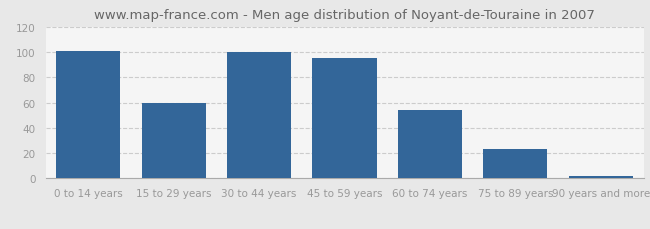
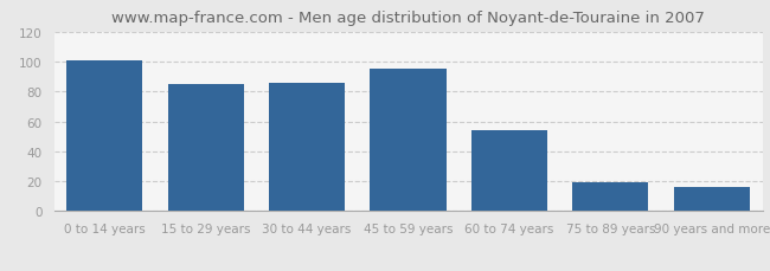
15 to 29 years: 60 -> 85
30 to 44 years: 100 -> 86
75 to 89 years: 23 -> 19
90 years and more: 2 -> 16
